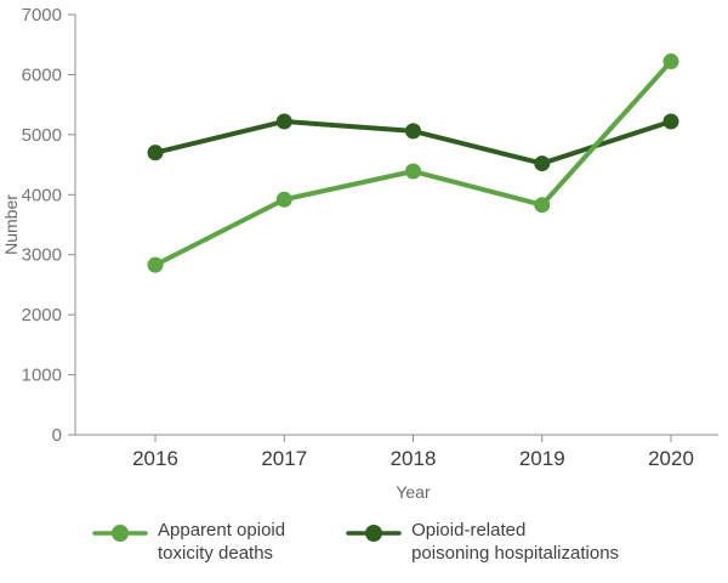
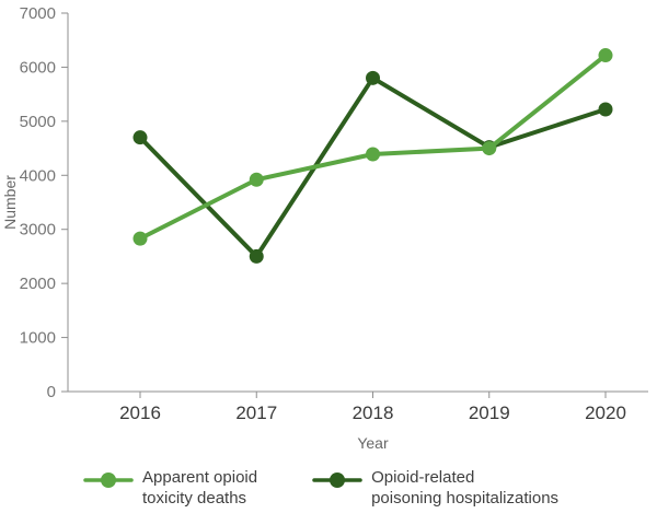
Opioid-related poisoning hospitalizations/2017: 5200 -> 2500
Opioid-related poisoning hospitalizations/2018: 5100 -> 5800
Apparent opioid toxicity deaths/2019: 3800 -> 4500
